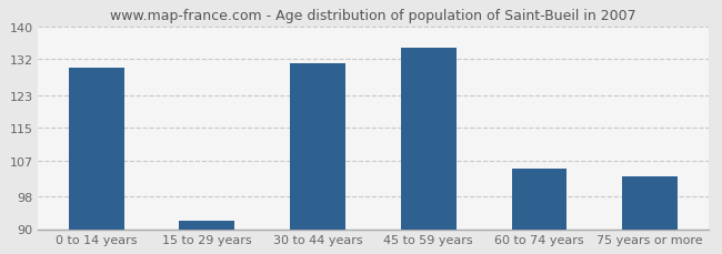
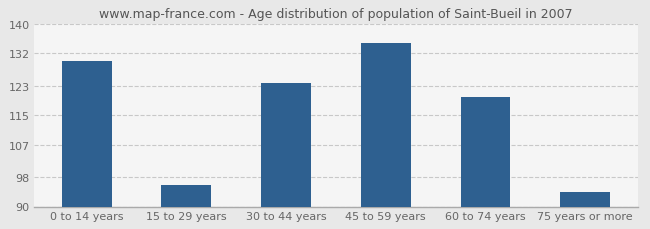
15 to 29 years: 92 -> 96
30 to 44 years: 131 -> 124
60 to 74 years: 105 -> 120
75 years or more: 103 -> 94
